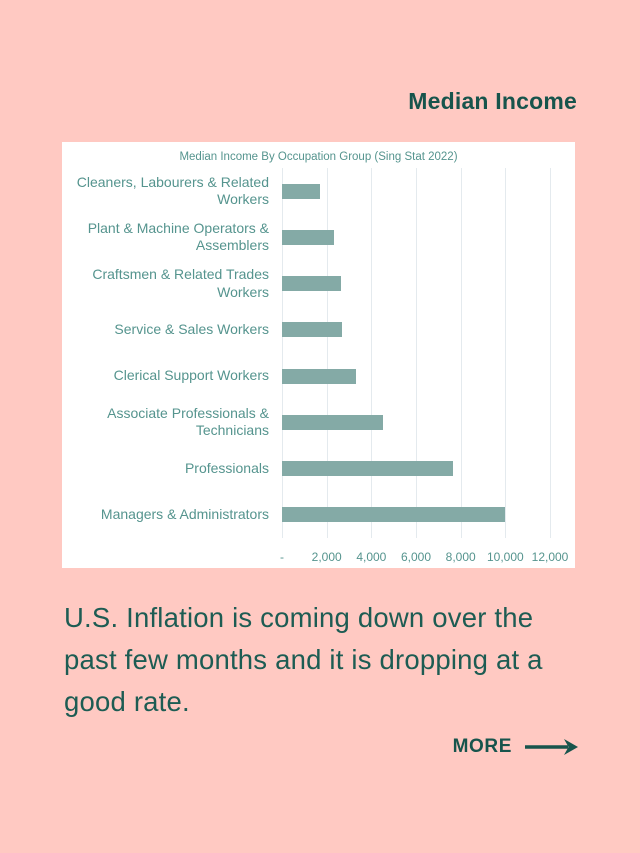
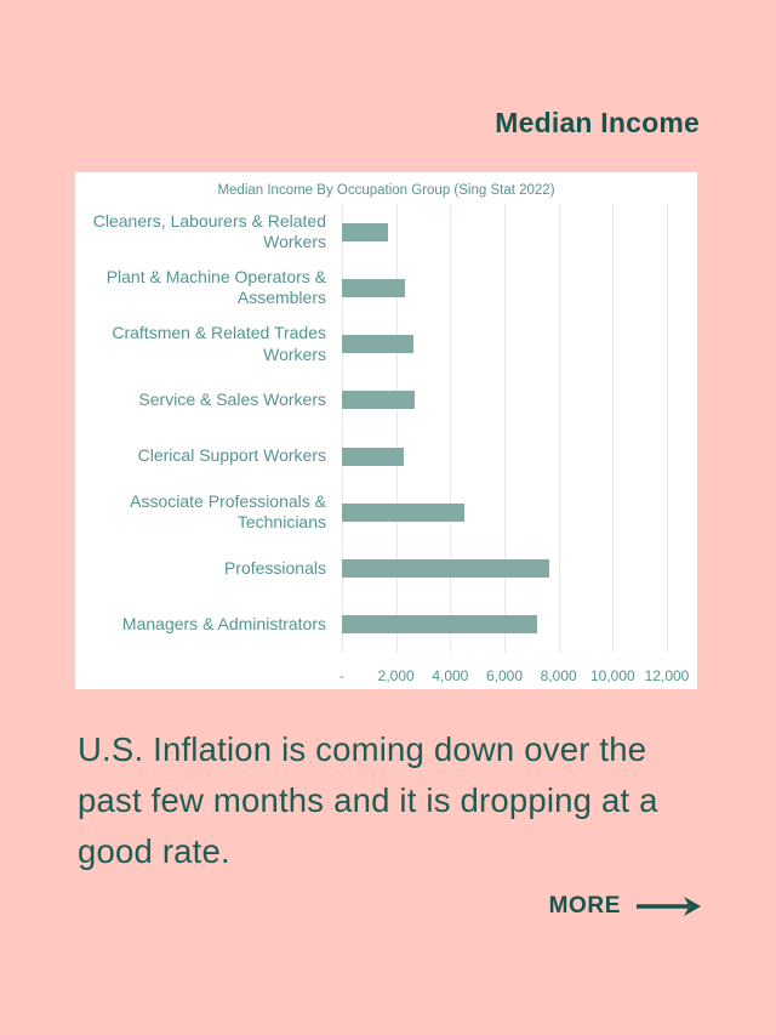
Clerical Support Workers: 3300 -> 2300
Managers & Administrators: 10000 -> 7200
